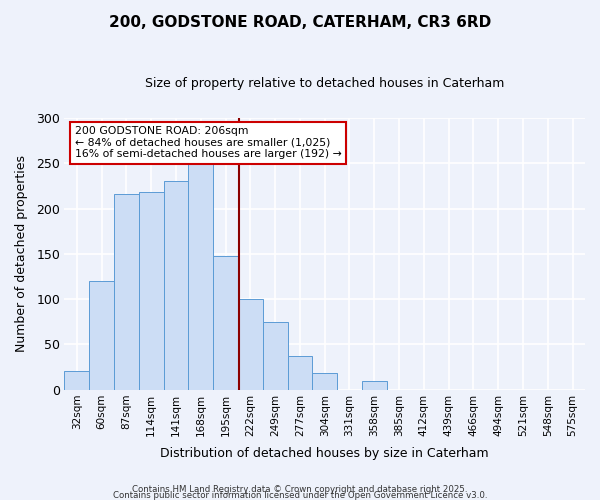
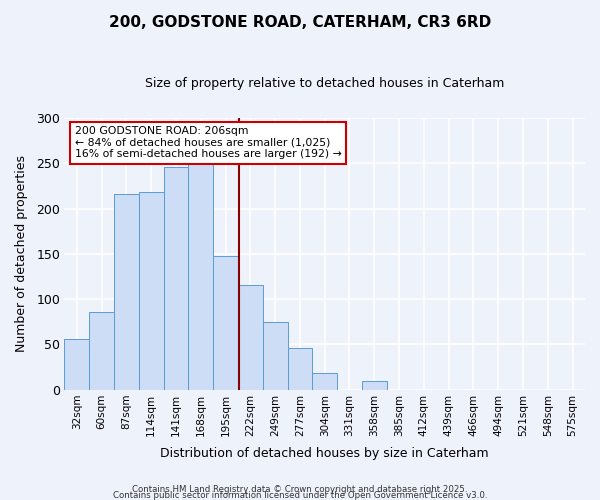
32sqm: 20 -> 56
60sqm: 120 -> 86
141sqm: 231 -> 246
222sqm: 100 -> 116
277sqm: 37 -> 46
